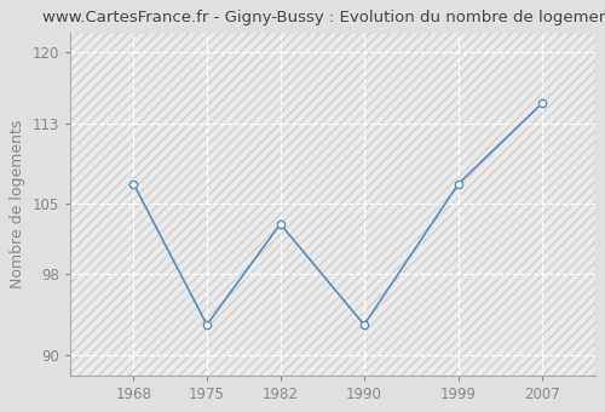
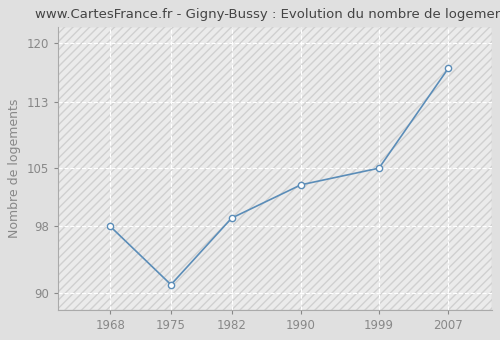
1968: 107 -> 98
1975: 93 -> 91
1982: 103 -> 99
1990: 93 -> 103
1999: 107 -> 105
2007: 115 -> 117
